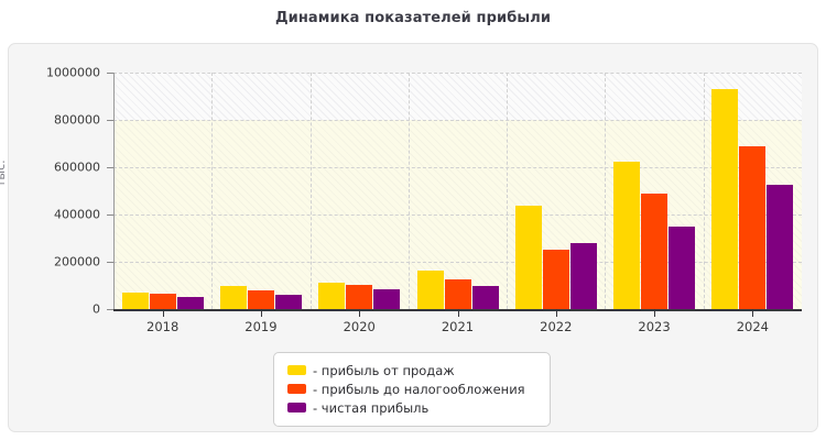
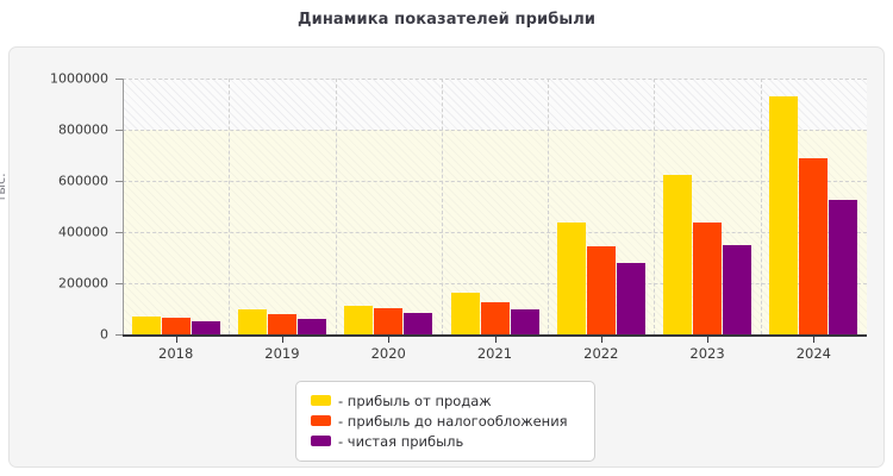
- прибыль до налогообложения/2022: 250000 -> 340000
- прибыль до налогообложения/2023: 490000 -> 440000
